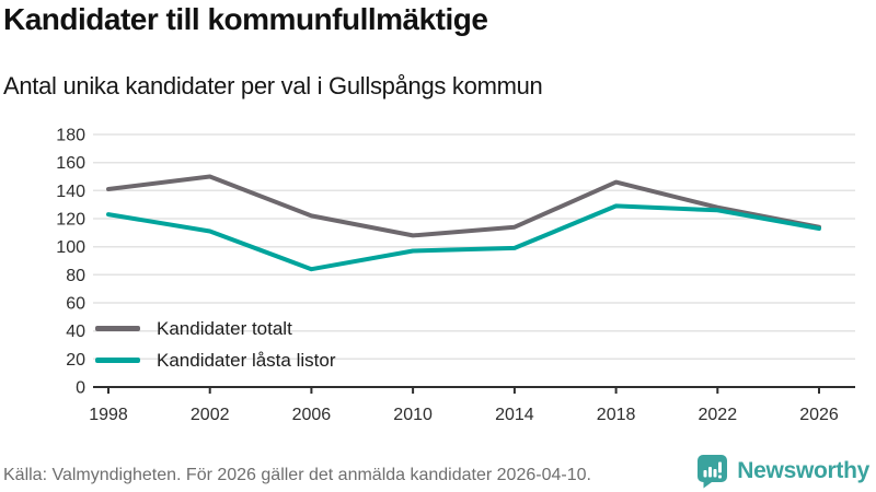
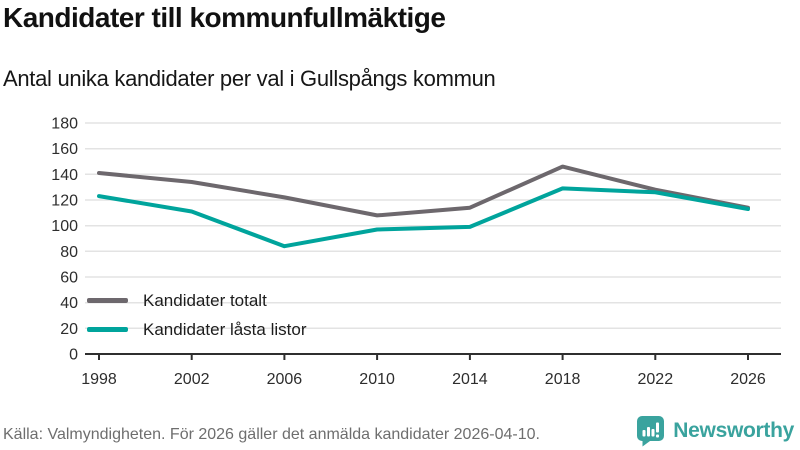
Kandidater totalt/2002: 150 -> 134
